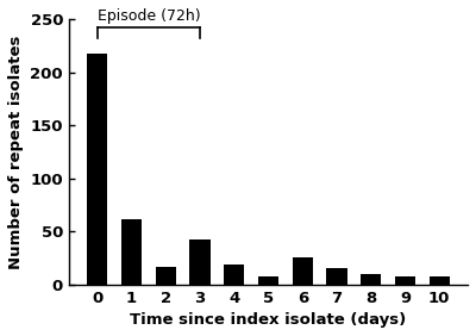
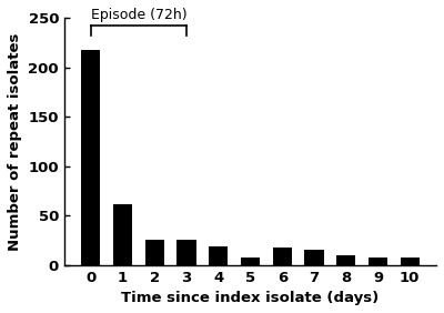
2: 16 -> 26
3: 42 -> 25
6: 26 -> 18
